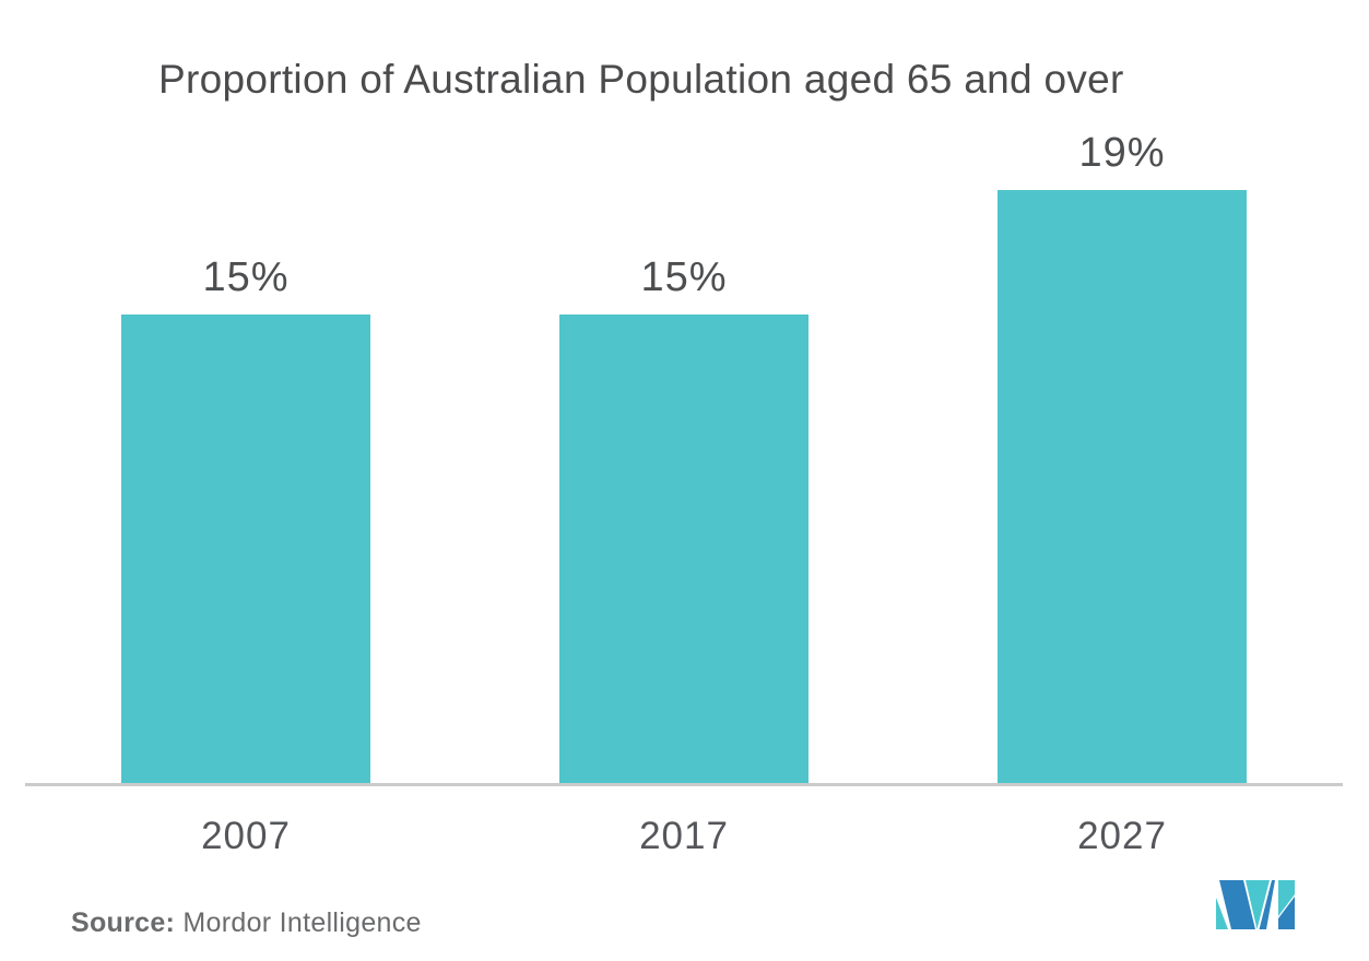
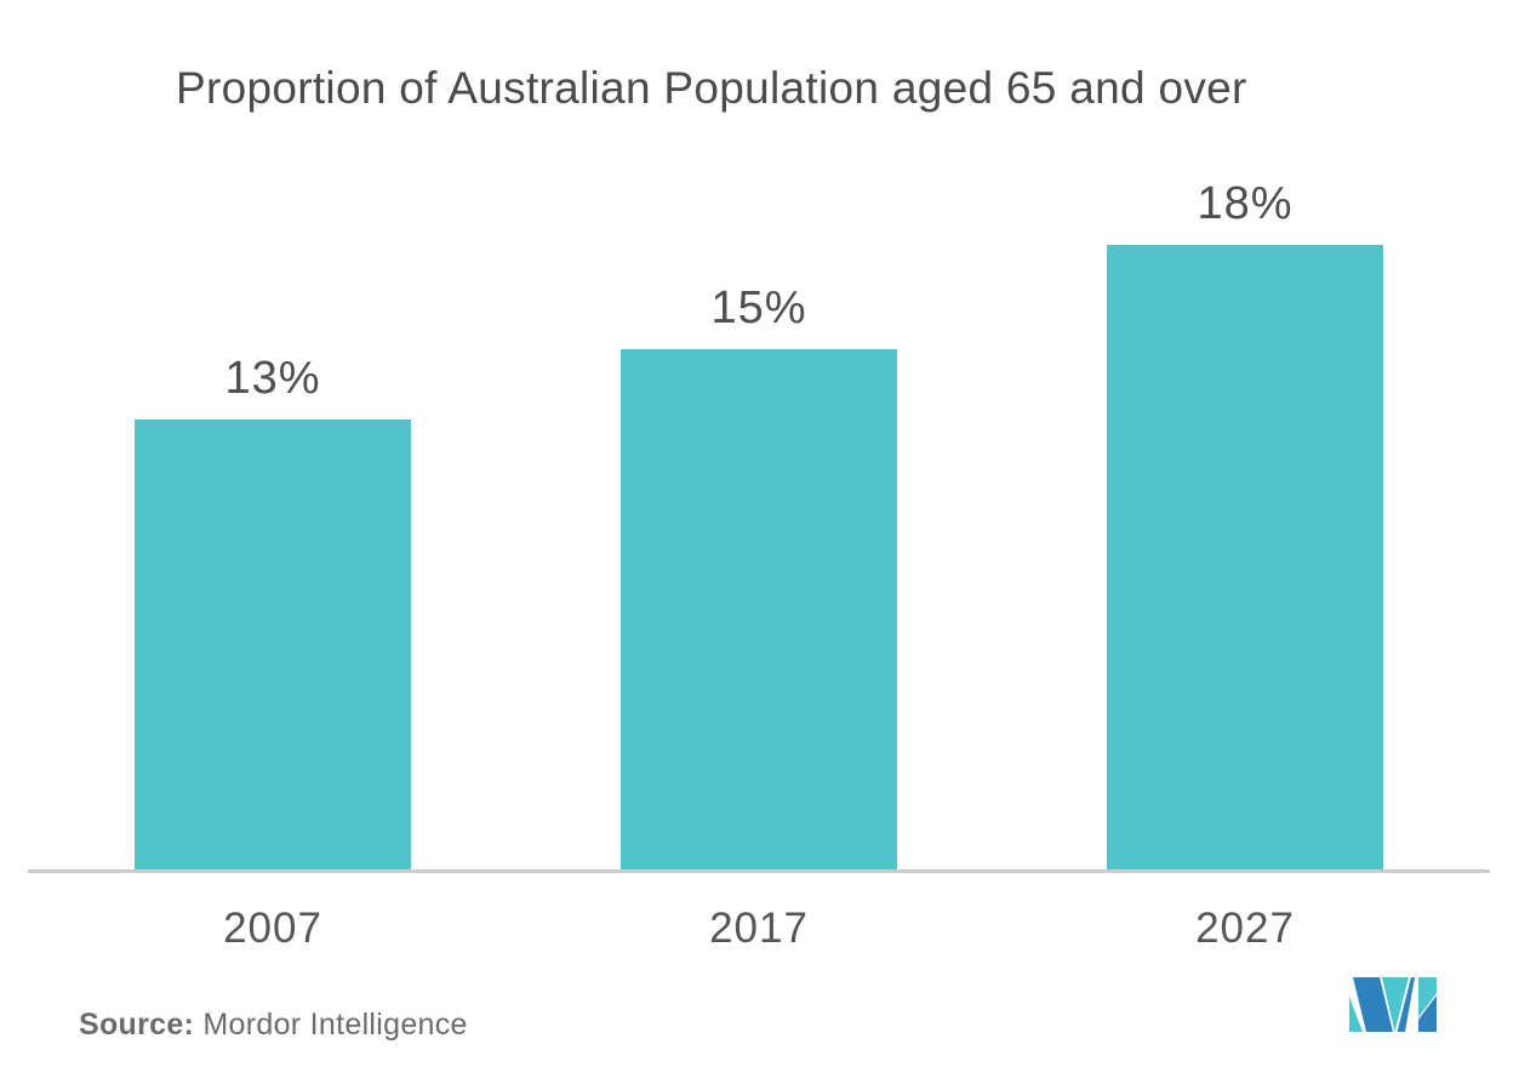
2007: 15% -> 13%
2027: 19% -> 18%
